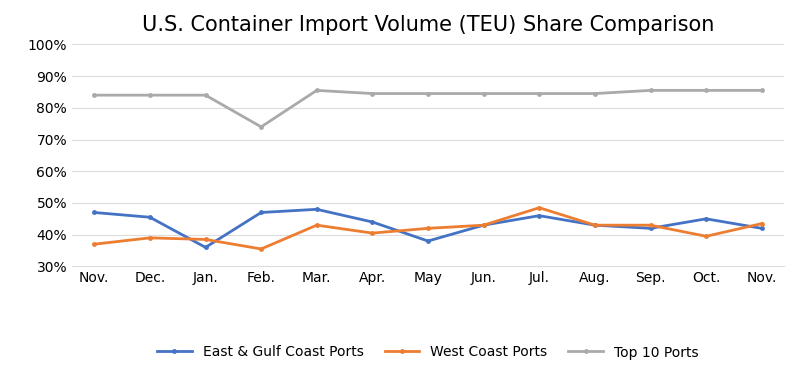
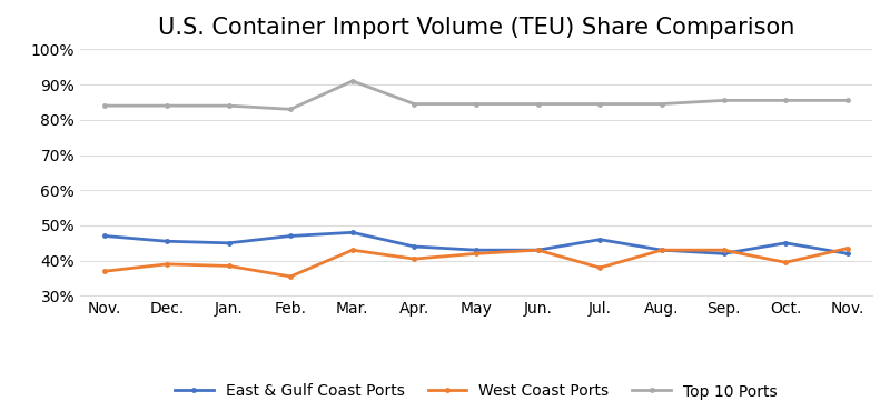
East & Gulf Coast Ports/Jan.: 36.0% -> 45.0%
Top 10 Ports/Feb.: 74.0% -> 83.0%
Top 10 Ports/Mar.: 85.5% -> 91.0%
East & Gulf Coast Ports/May: 38.0% -> 43.0%
West Coast Ports/Jul.: 48.5% -> 38.0%
